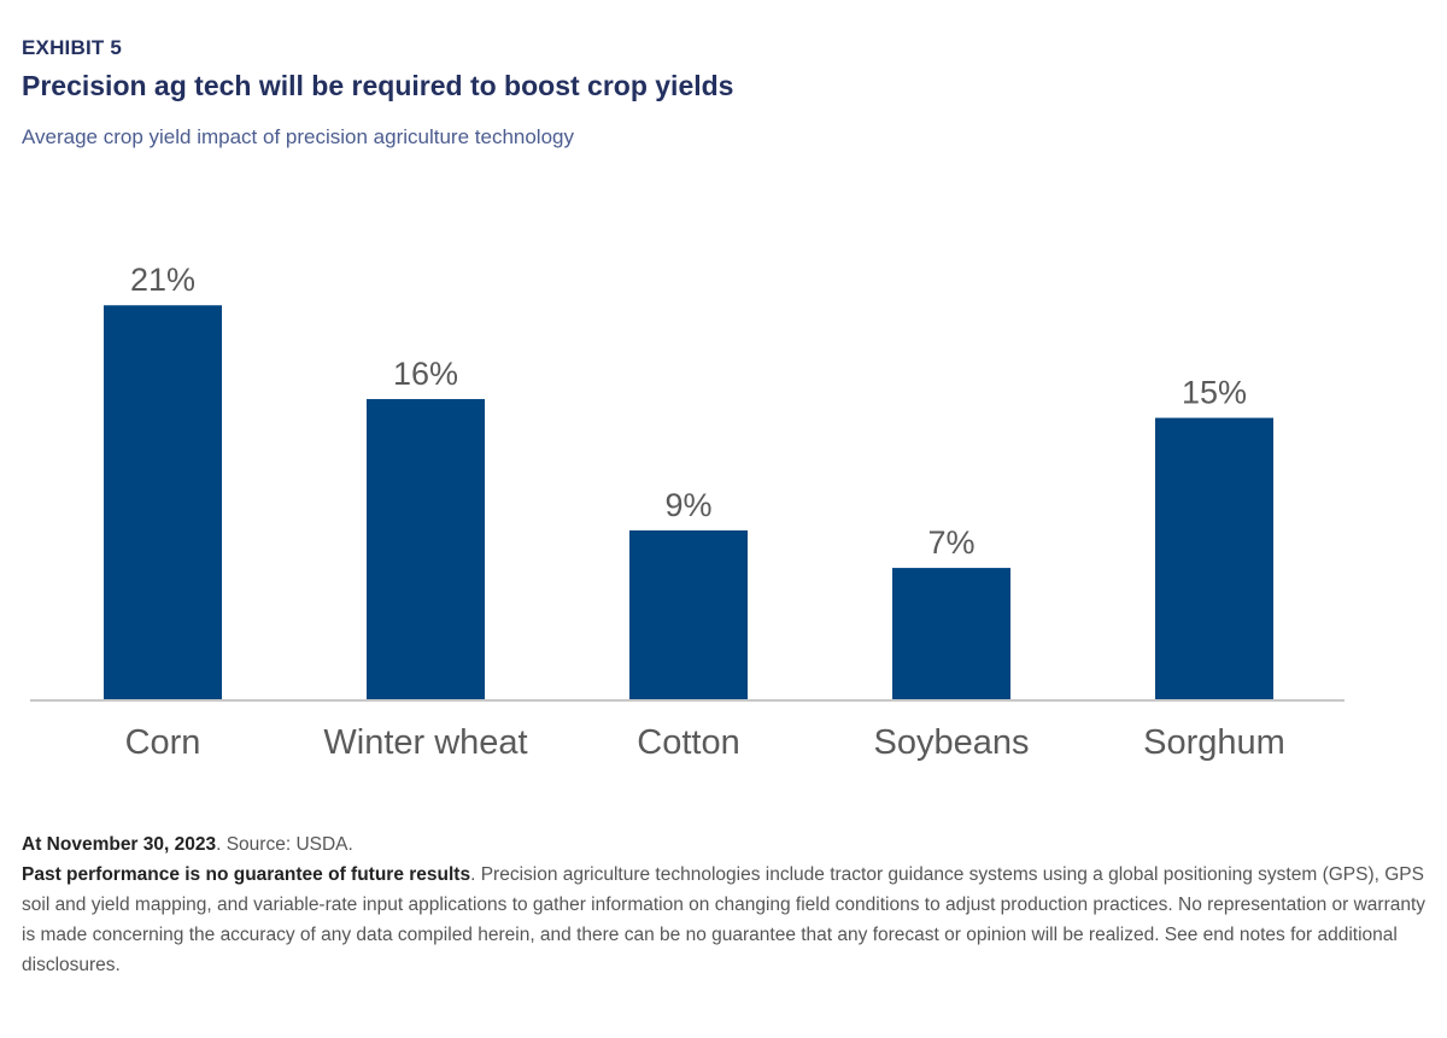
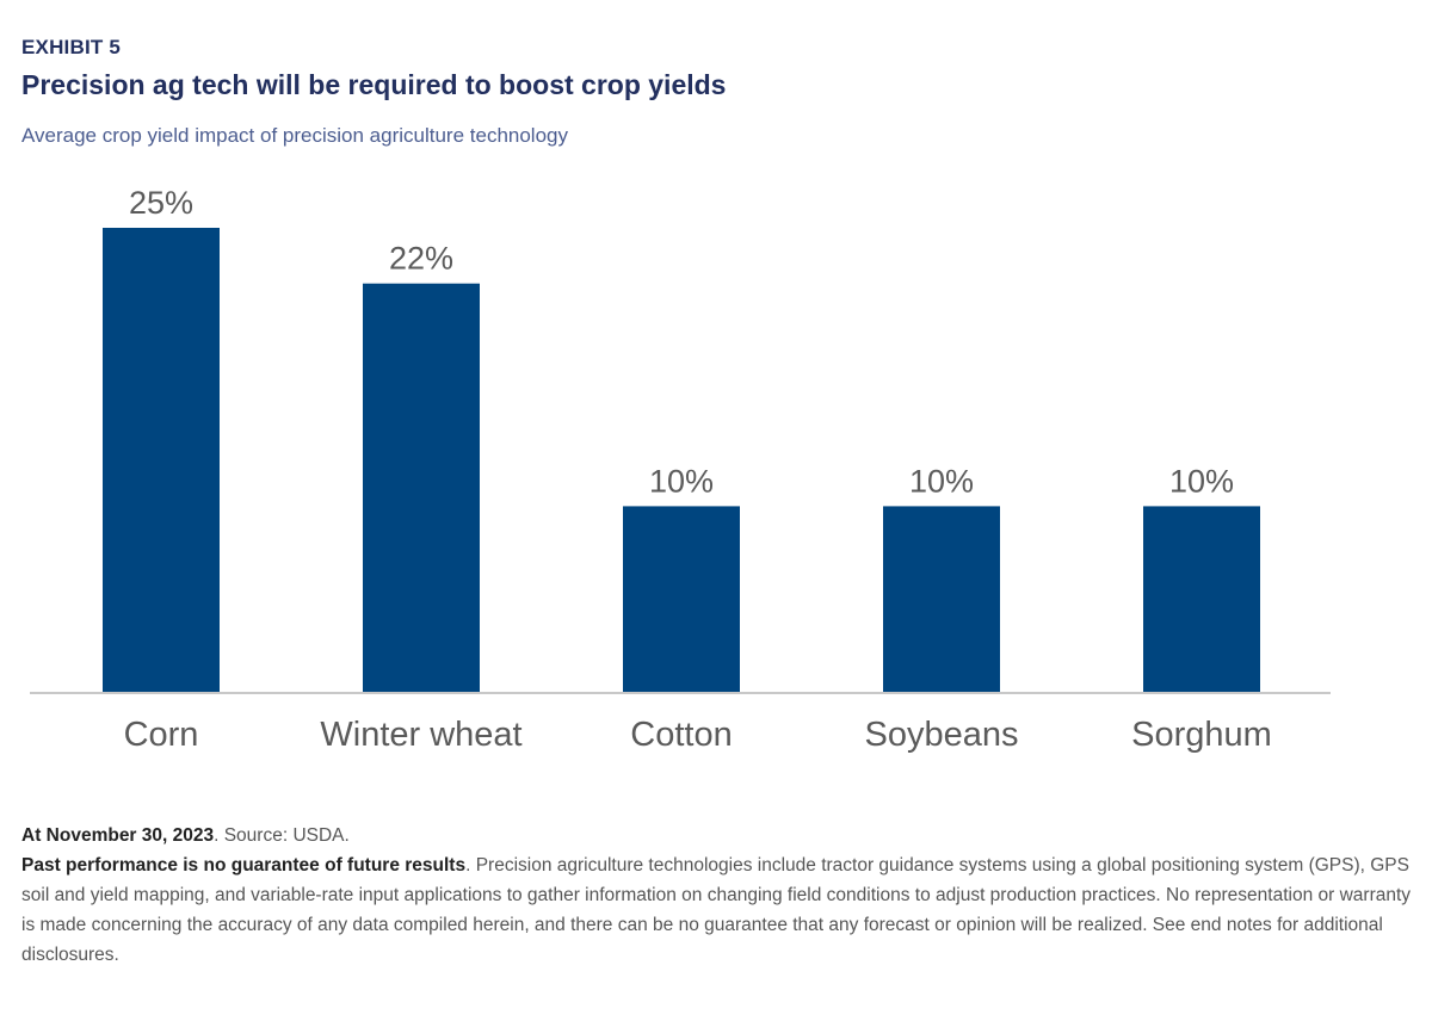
Corn: 21% -> 25%
Winter wheat: 16% -> 22%
Cotton: 9% -> 10%
Soybeans: 7% -> 10%
Sorghum: 15% -> 10%
